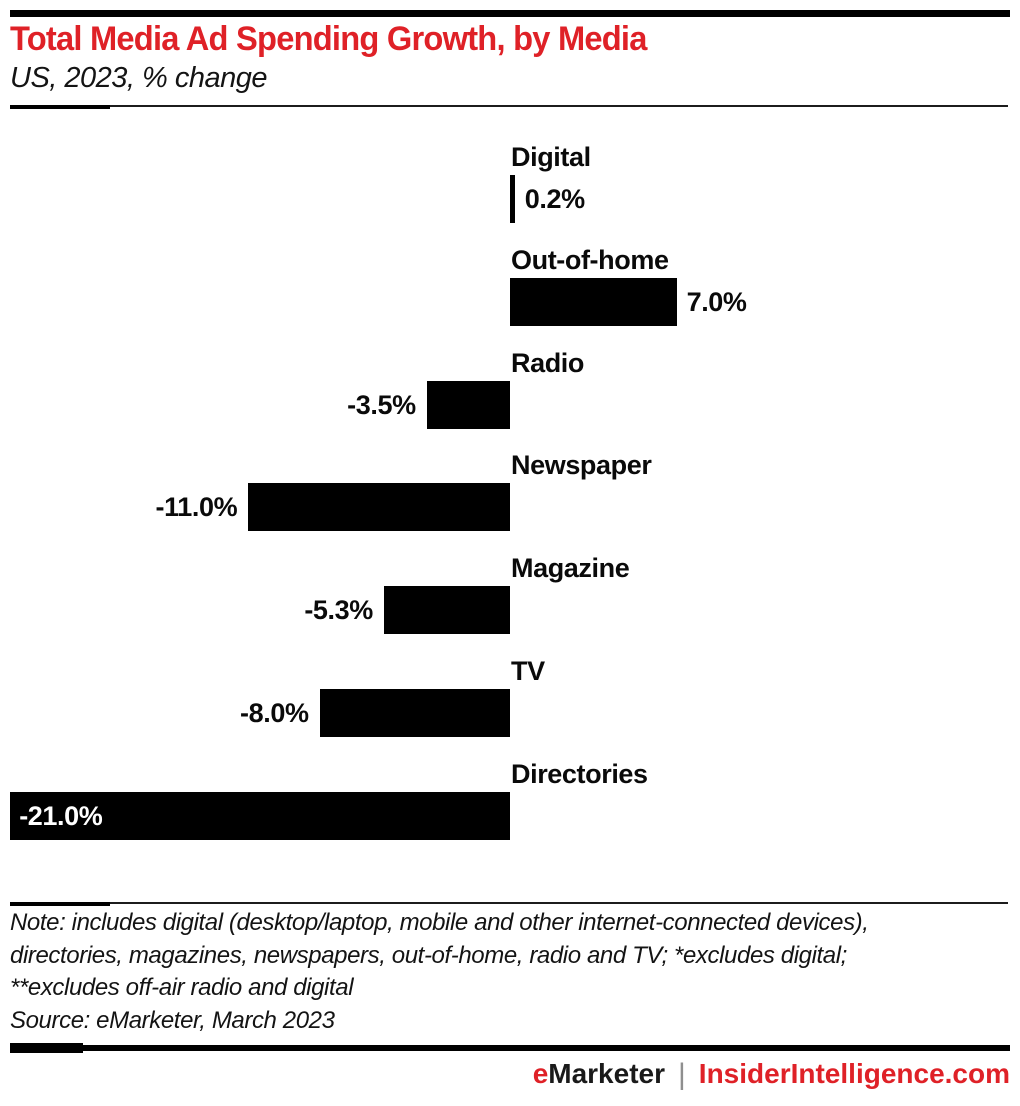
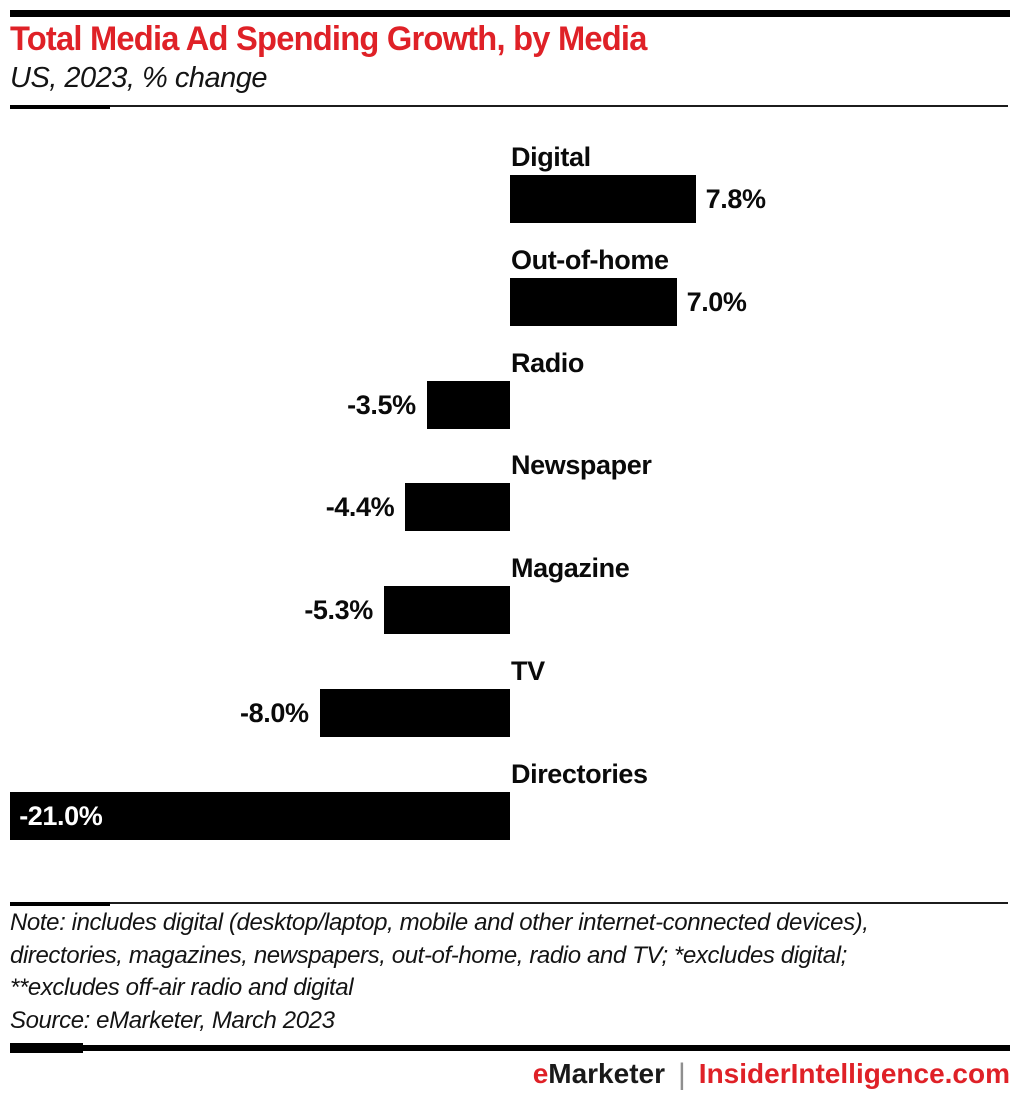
Digital: 0.2% -> 7.8%
Newspaper: -11.0% -> -4.4%
